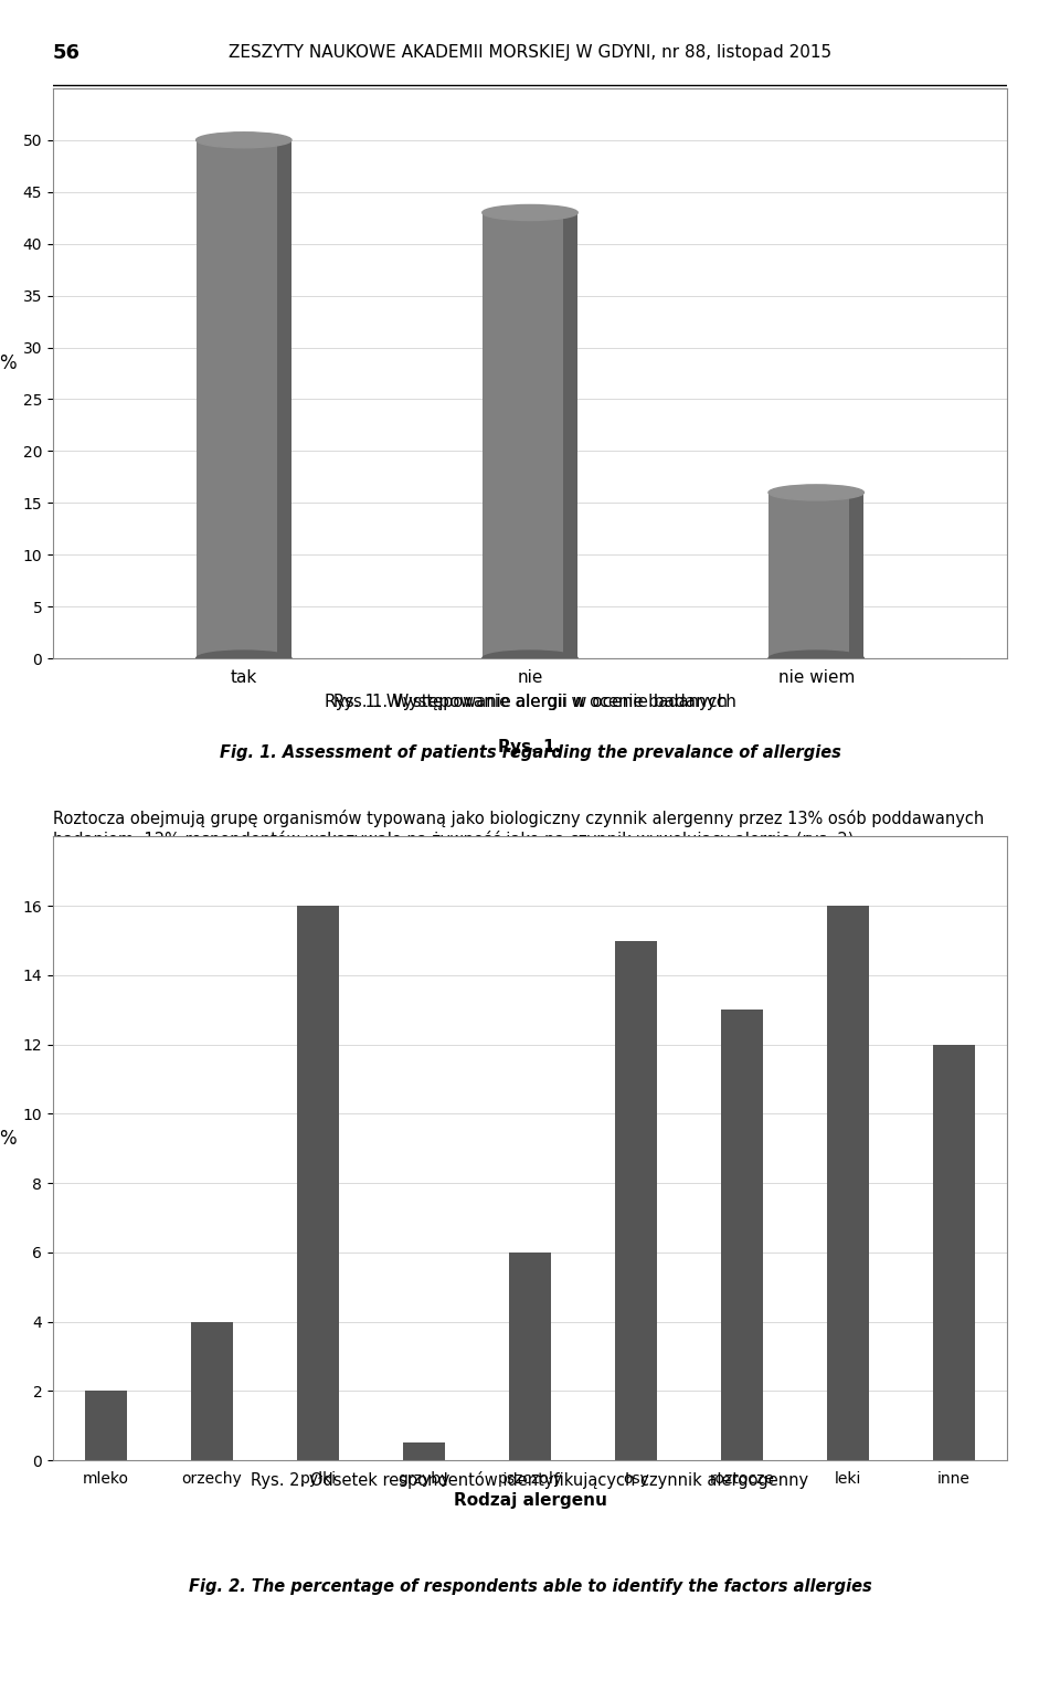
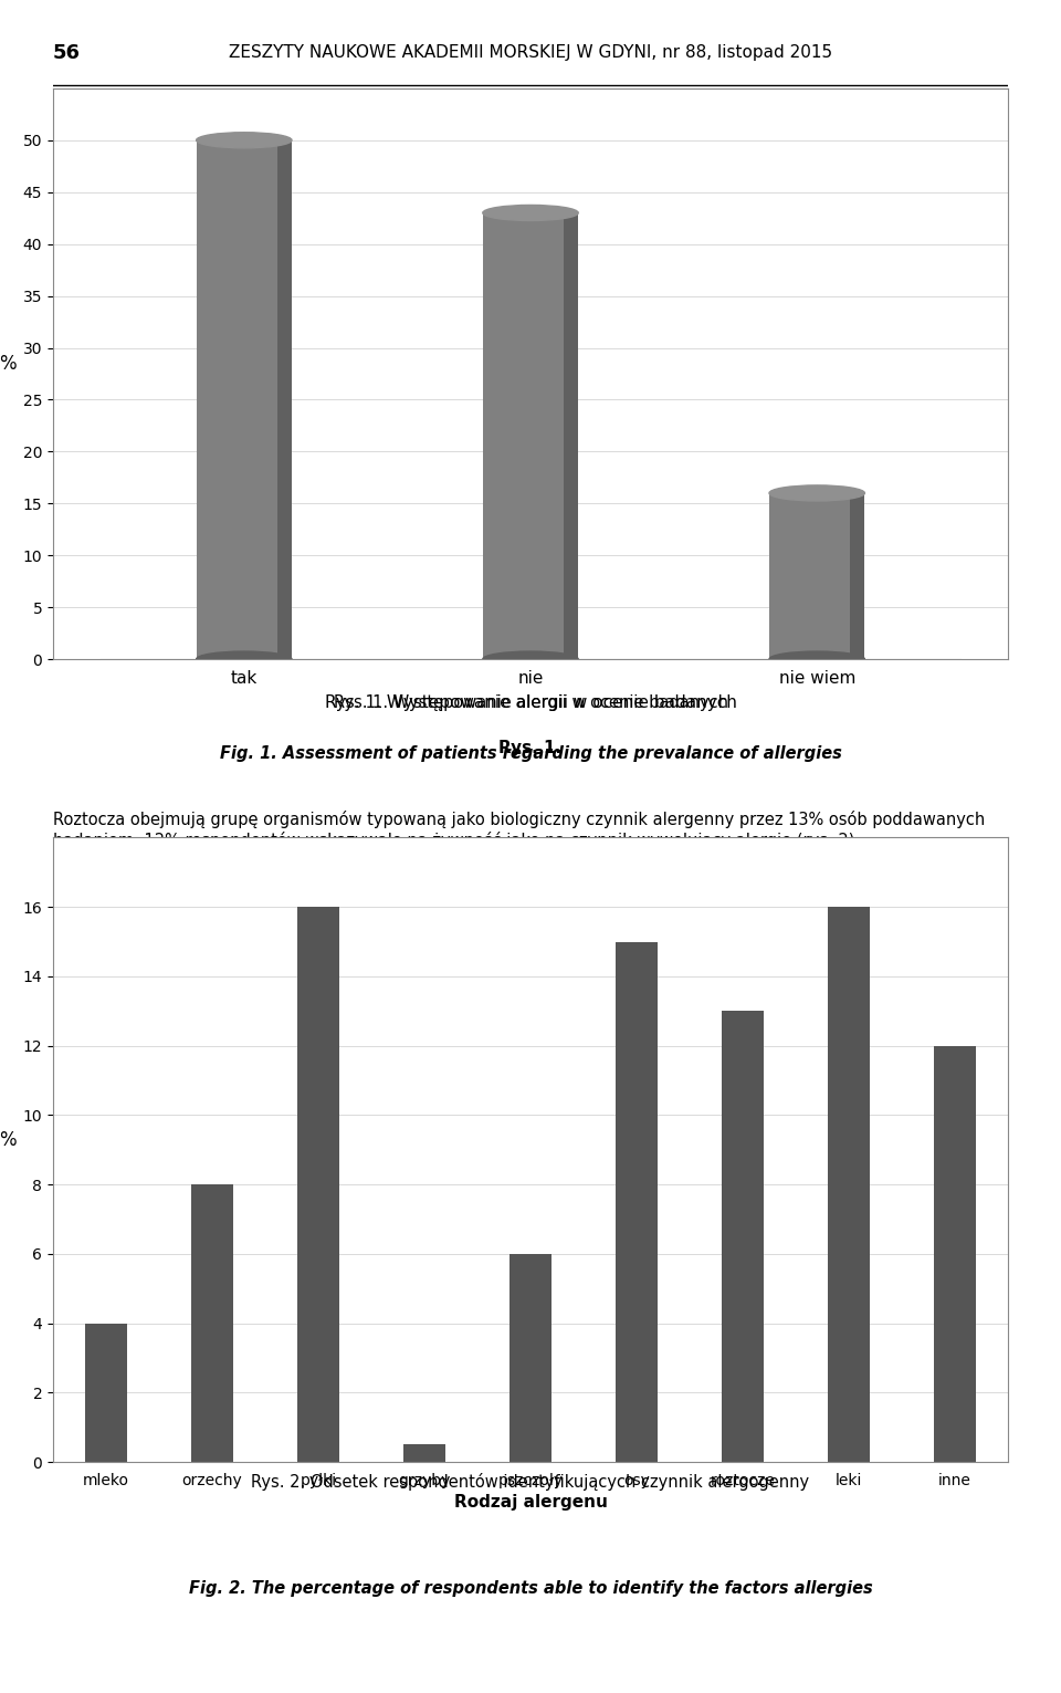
mleko: 2.0 -> 4.0
orzechy: 4.0 -> 8.0
